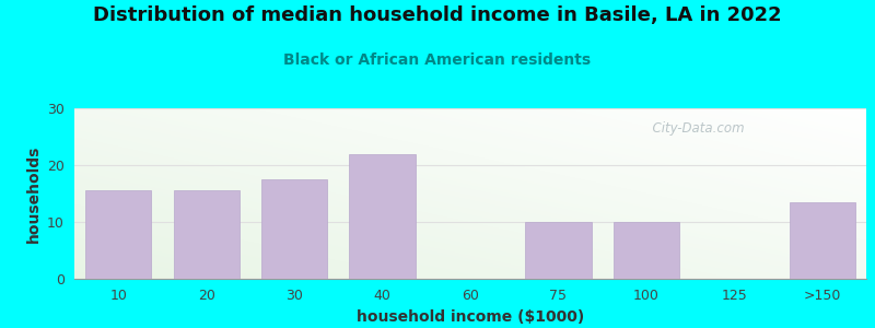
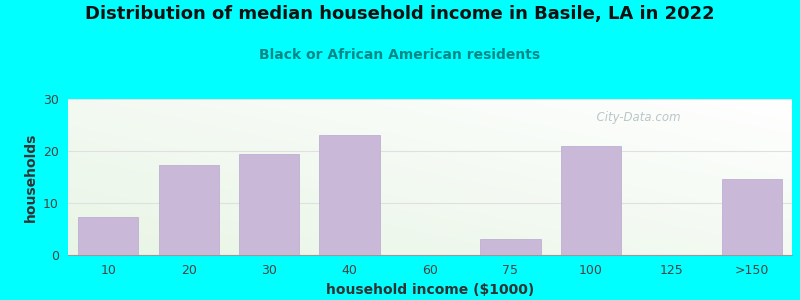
10: 15.5 -> 7.4
20: 15.5 -> 17.4
30: 17.5 -> 19.4
40: 22.0 -> 23.0
75: 10.0 -> 3.0
100: 10.0 -> 21.0
>150: 13.5 -> 14.6
